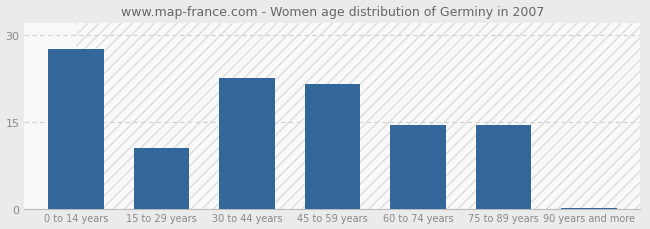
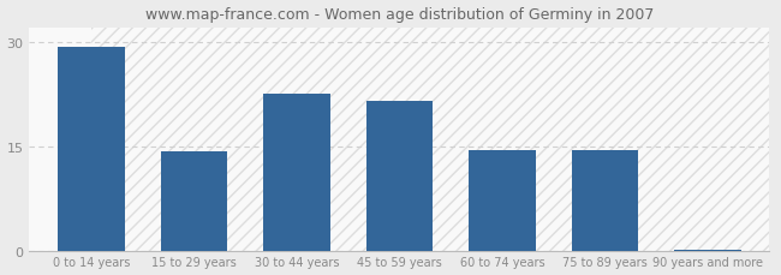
0 to 14 years: 27.6 -> 29.3
15 to 29 years: 10.6 -> 14.3
